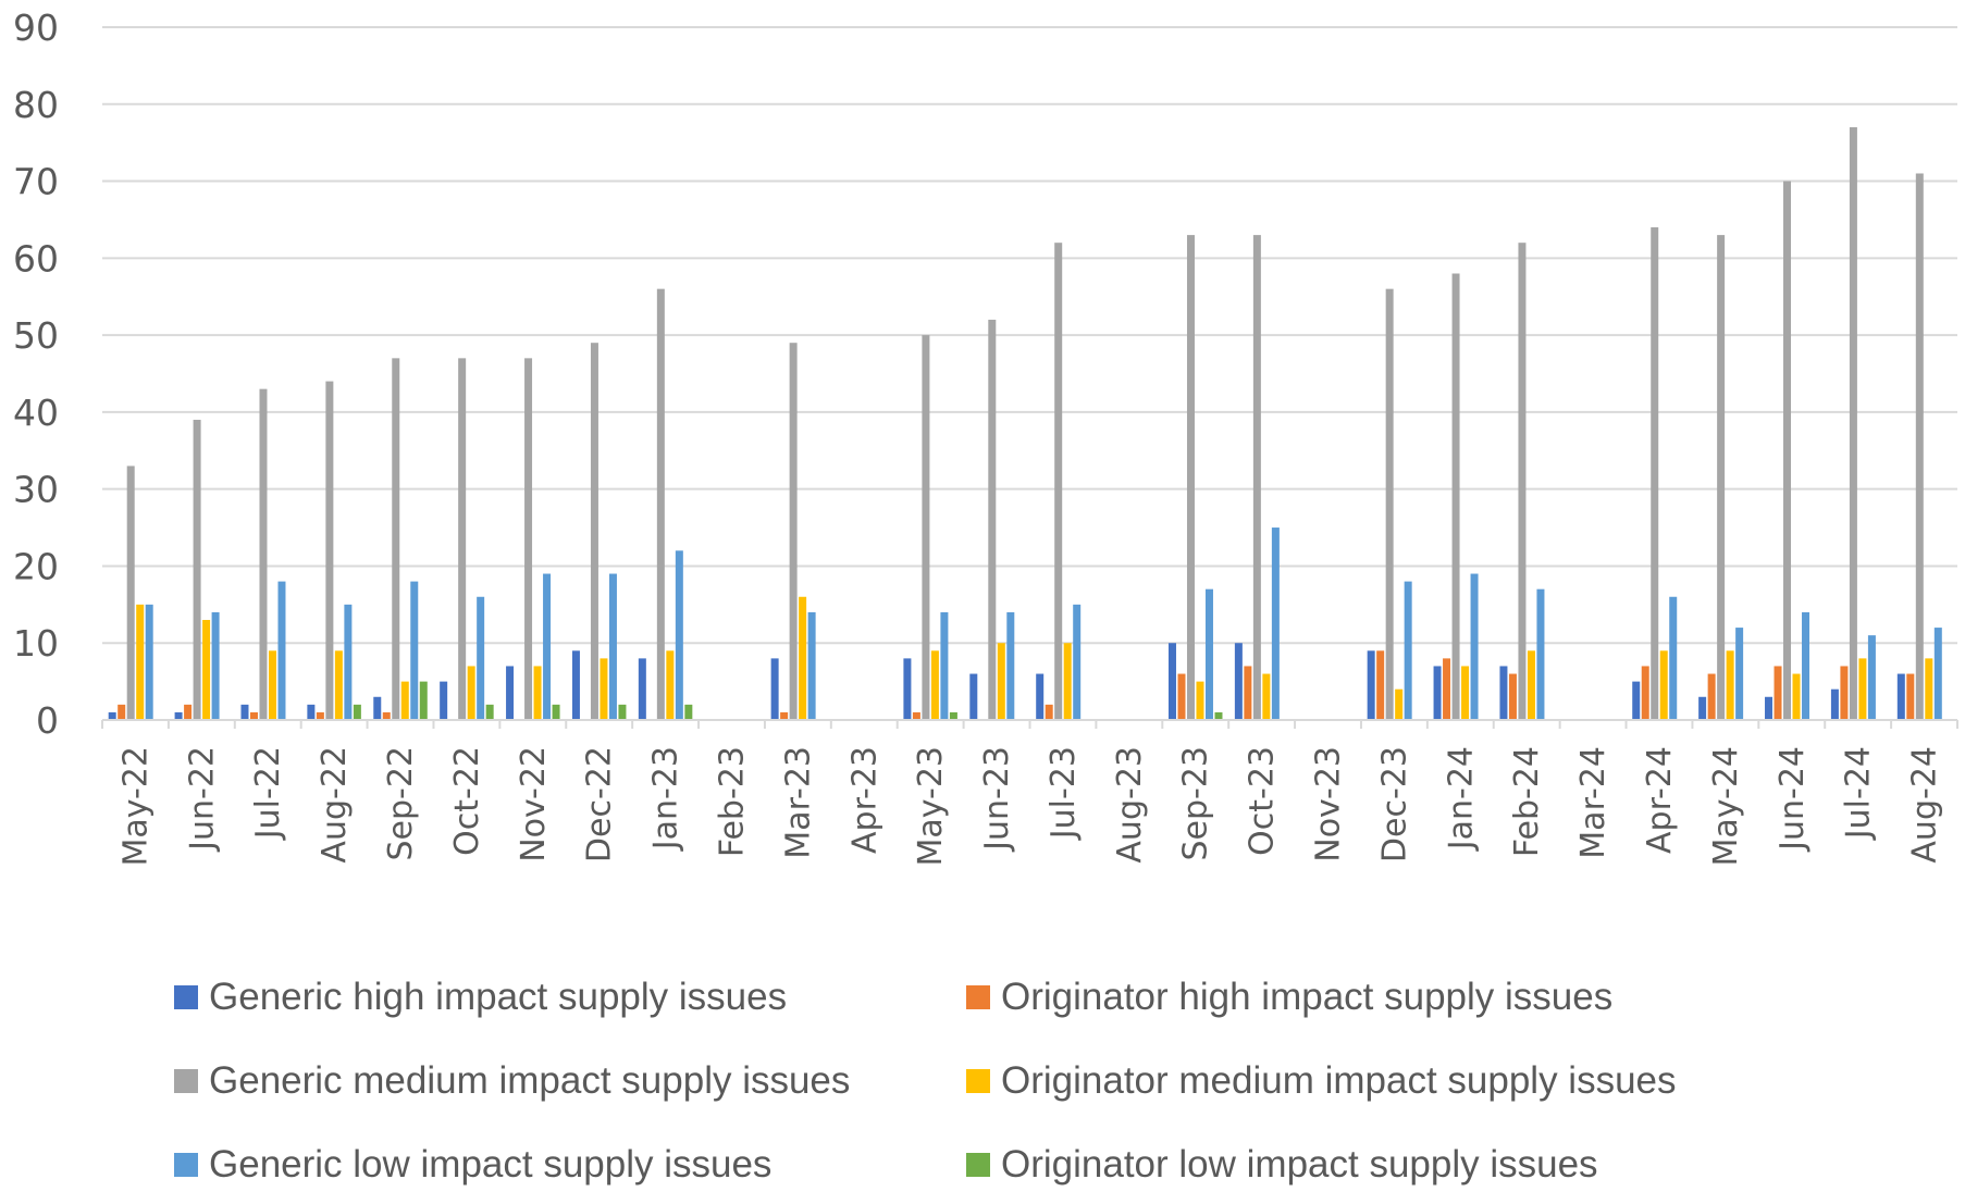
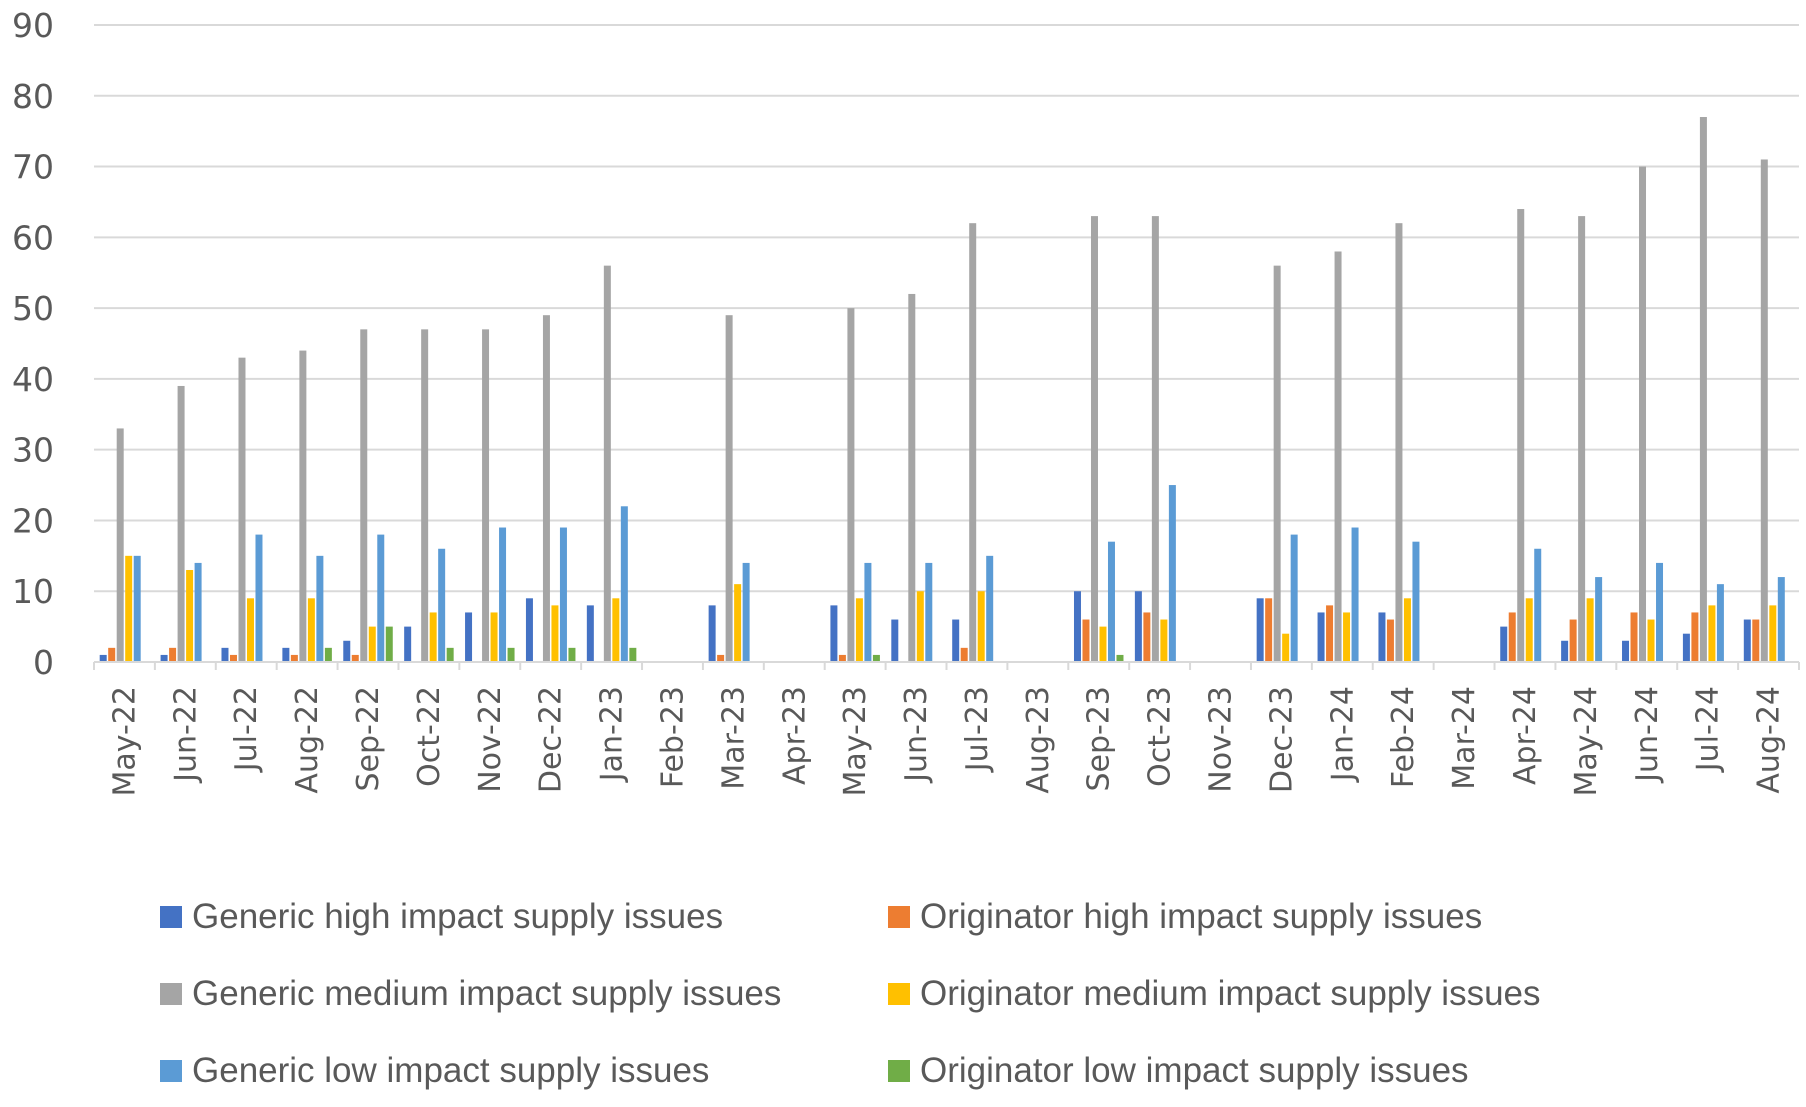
Originator medium impact supply issues/Mar-23: 16 -> 11
